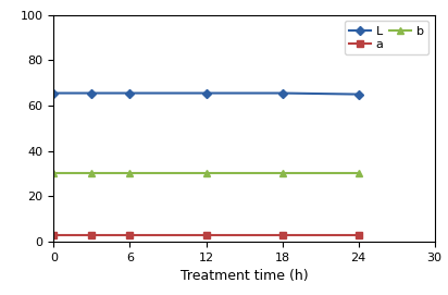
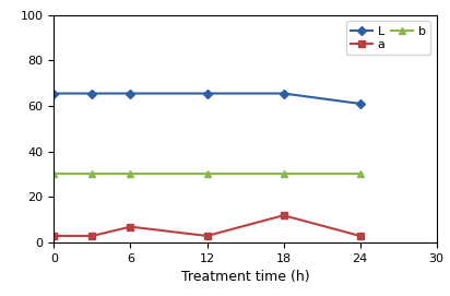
a/6: 3 -> 7
a/18: 3 -> 12
L/24: 65.0 -> 61.0
